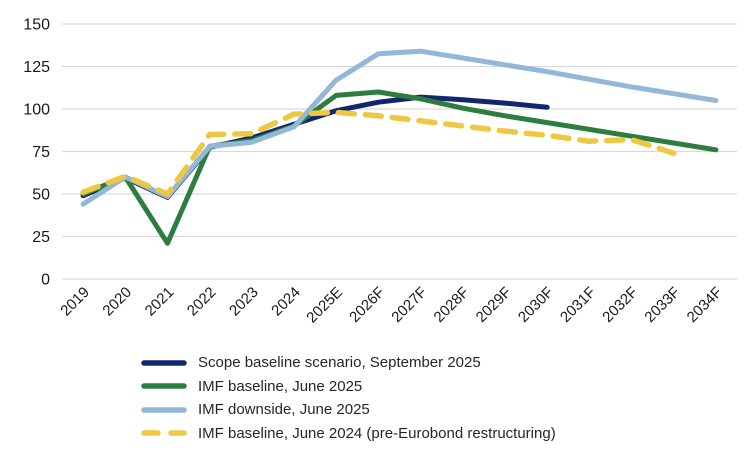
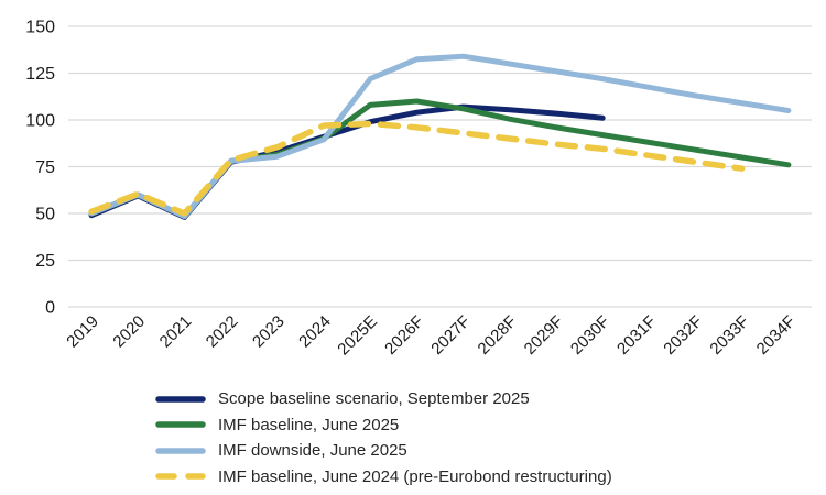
IMF downside, June 2025/2019: 44 -> 50
IMF baseline, June 2025/2021: 21 -> 48
IMF baseline, June 2024 (pre-Eurobond restructuring)/2022: 85 -> 78
IMF downside, June 2025/2025E: 117 -> 122
IMF baseline, June 2024 (pre-Eurobond restructuring)/2032F: 82 -> 78
